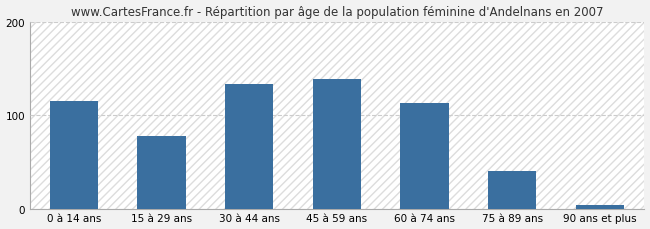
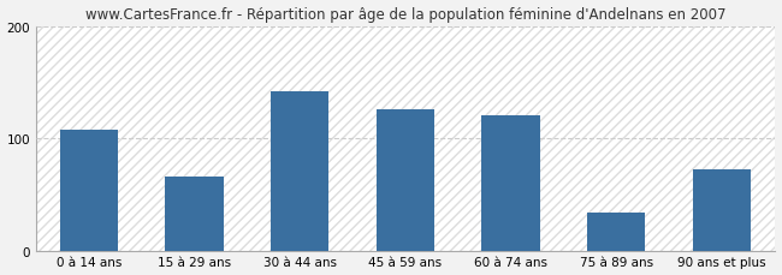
0 à 14 ans: 115 -> 108
15 à 29 ans: 78 -> 66
30 à 44 ans: 133 -> 142
45 à 59 ans: 138 -> 126
60 à 74 ans: 113 -> 120
75 à 89 ans: 40 -> 34
90 ans et plus: 4 -> 72
